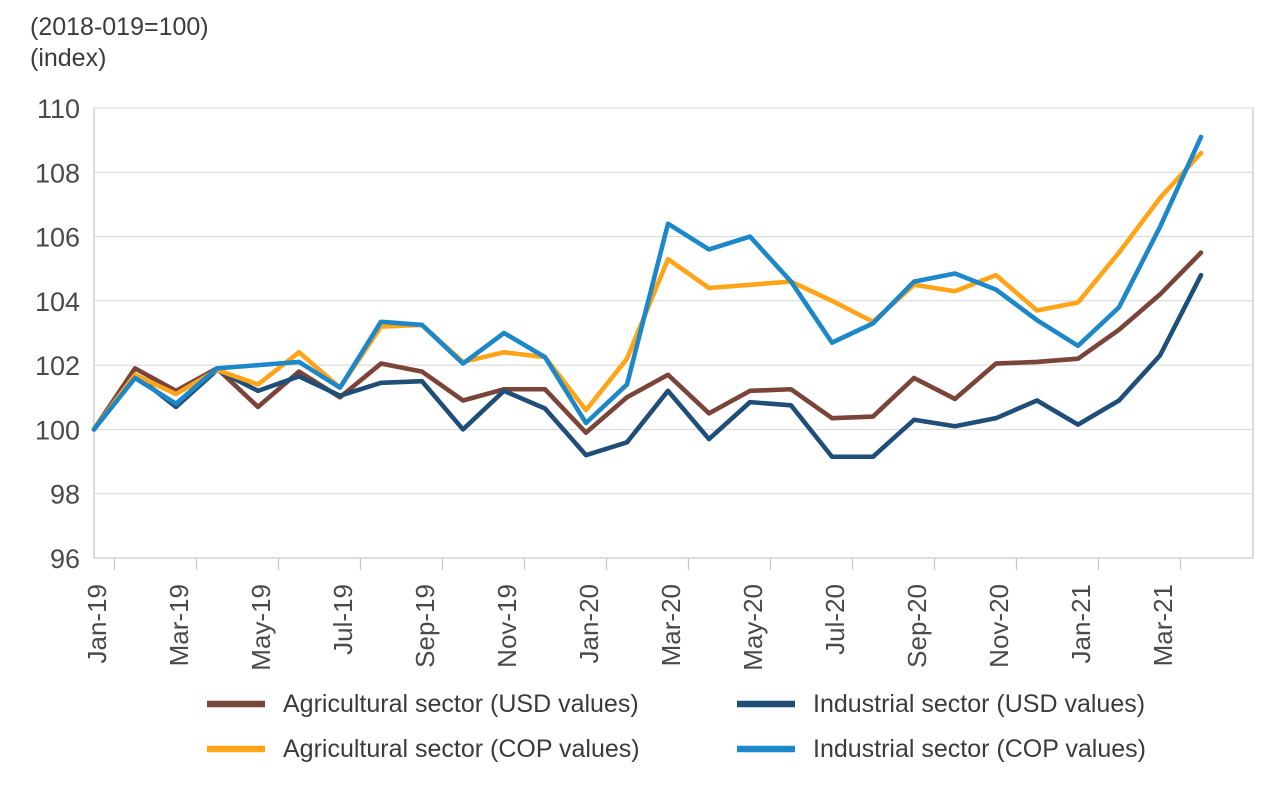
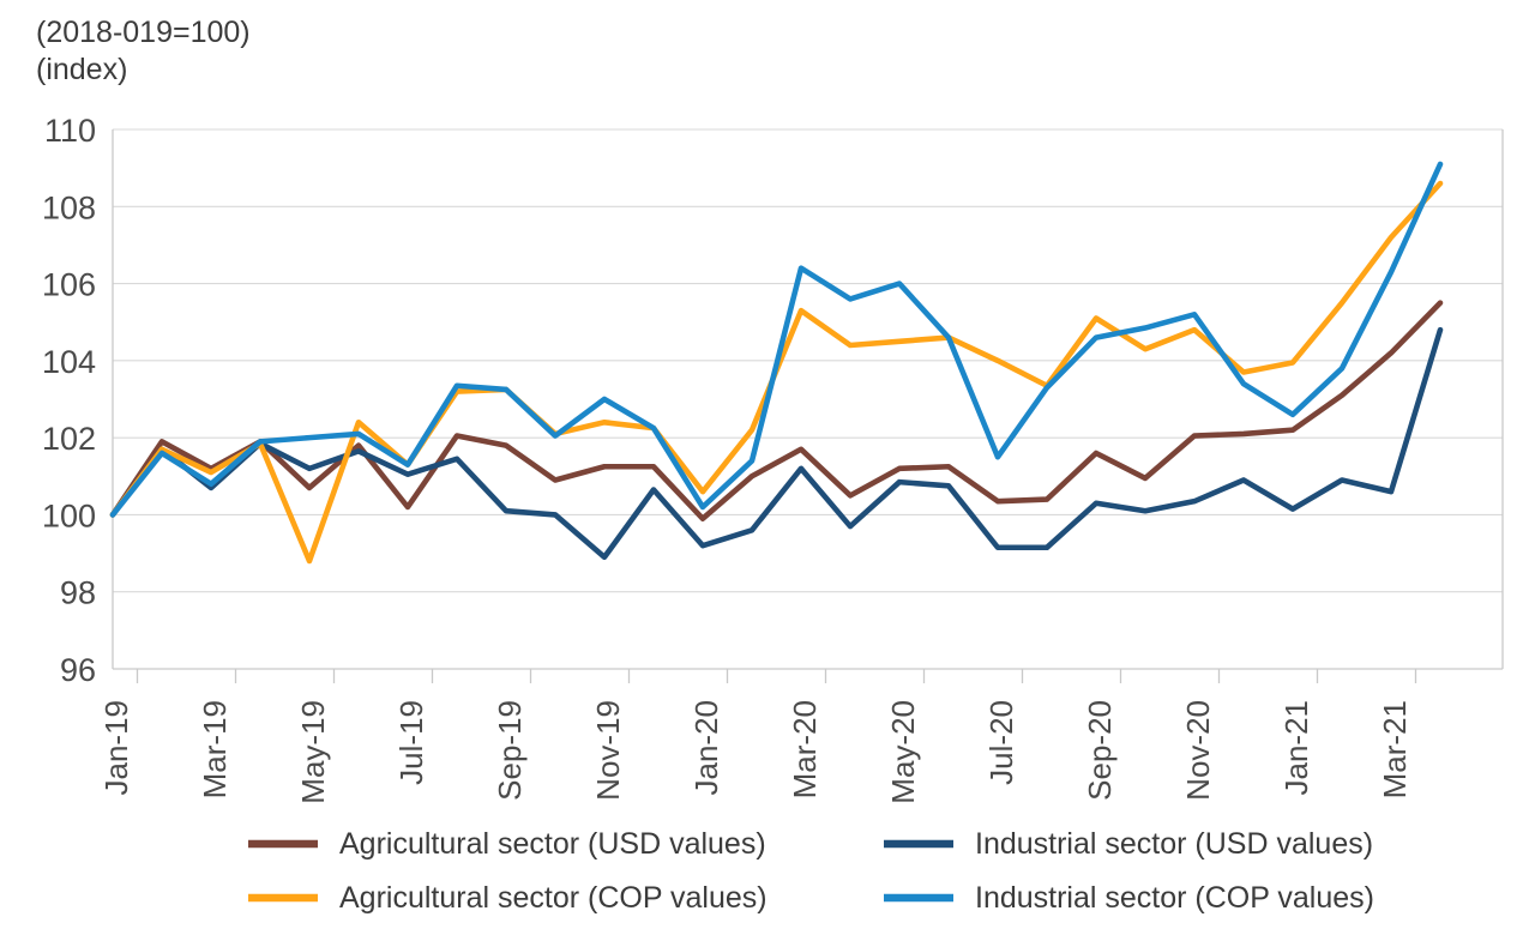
Agricultural sector (COP values)/May-19: 101.4 -> 98.8
Agricultural sector (USD values)/Jul-19: 101.0 -> 100.2
Industrial sector (USD values)/Sep-19: 101.5 -> 100.1
Industrial sector (USD values)/Nov-19: 101.2 -> 98.9
Industrial sector (COP values)/Jul-20: 102.7 -> 101.5
Agricultural sector (COP values)/Sep-20: 104.5 -> 105.1
Industrial sector (COP values)/Nov-20: 104.3 -> 105.2
Industrial sector (USD values)/Mar-21: 102.3 -> 100.6
